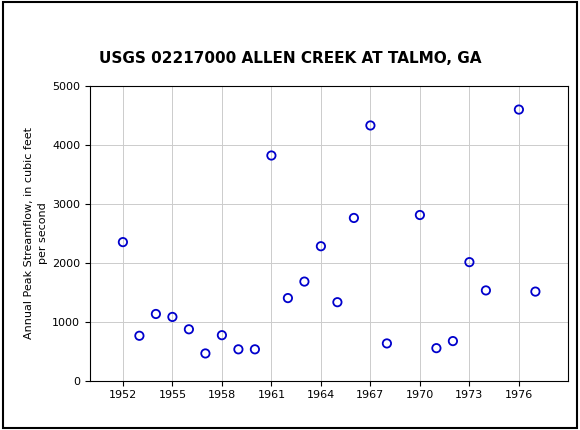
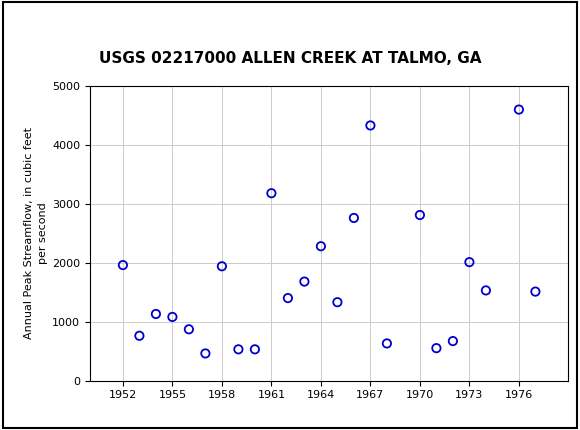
1952: 2350 -> 1960
1958: 770 -> 1940
1961: 3820 -> 3180
